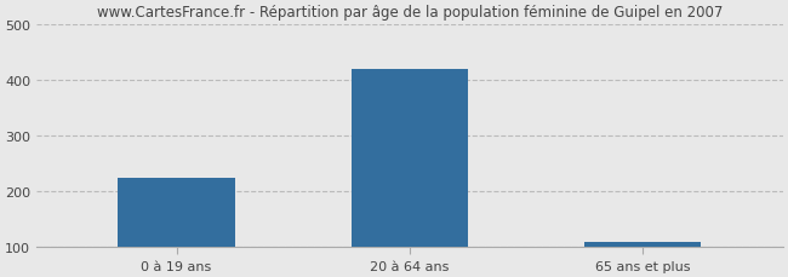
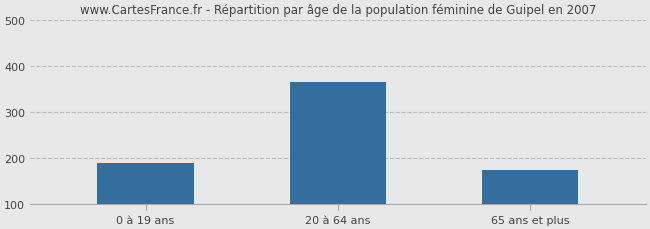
0 à 19 ans: 225 -> 190
20 à 64 ans: 420 -> 365
65 ans et plus: 110 -> 175
